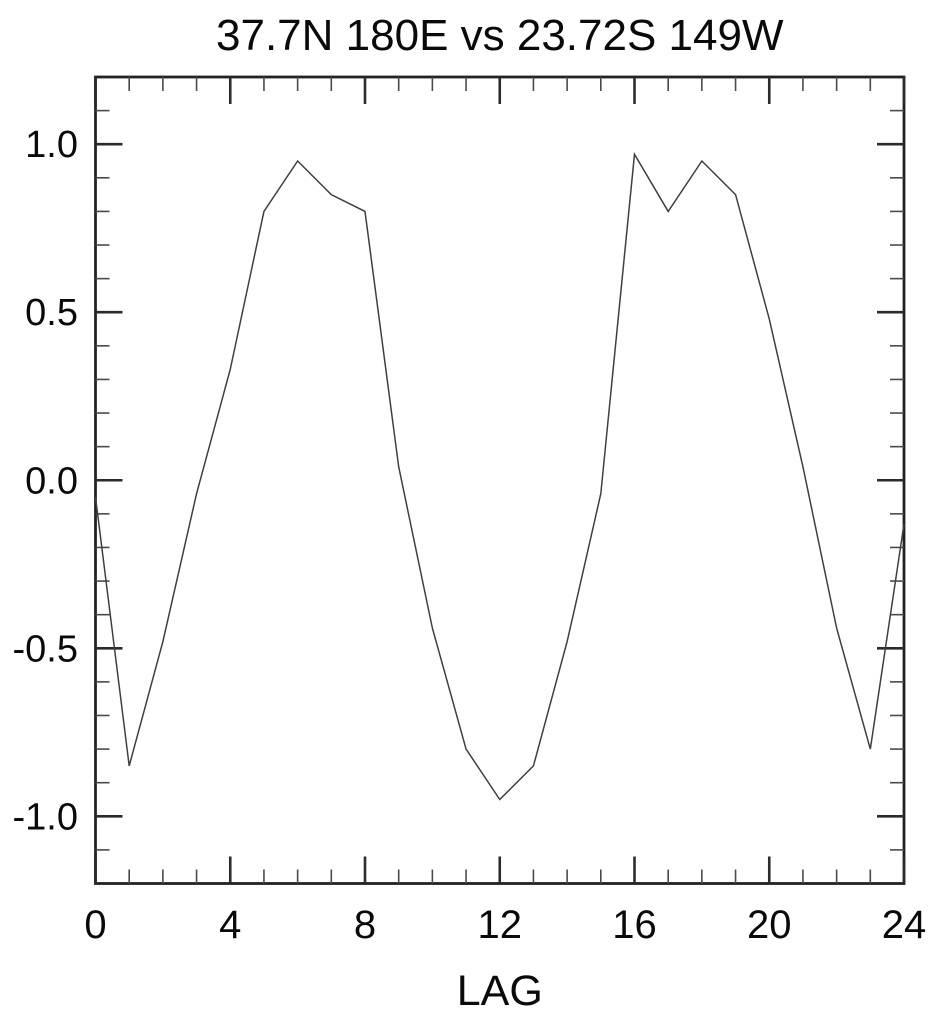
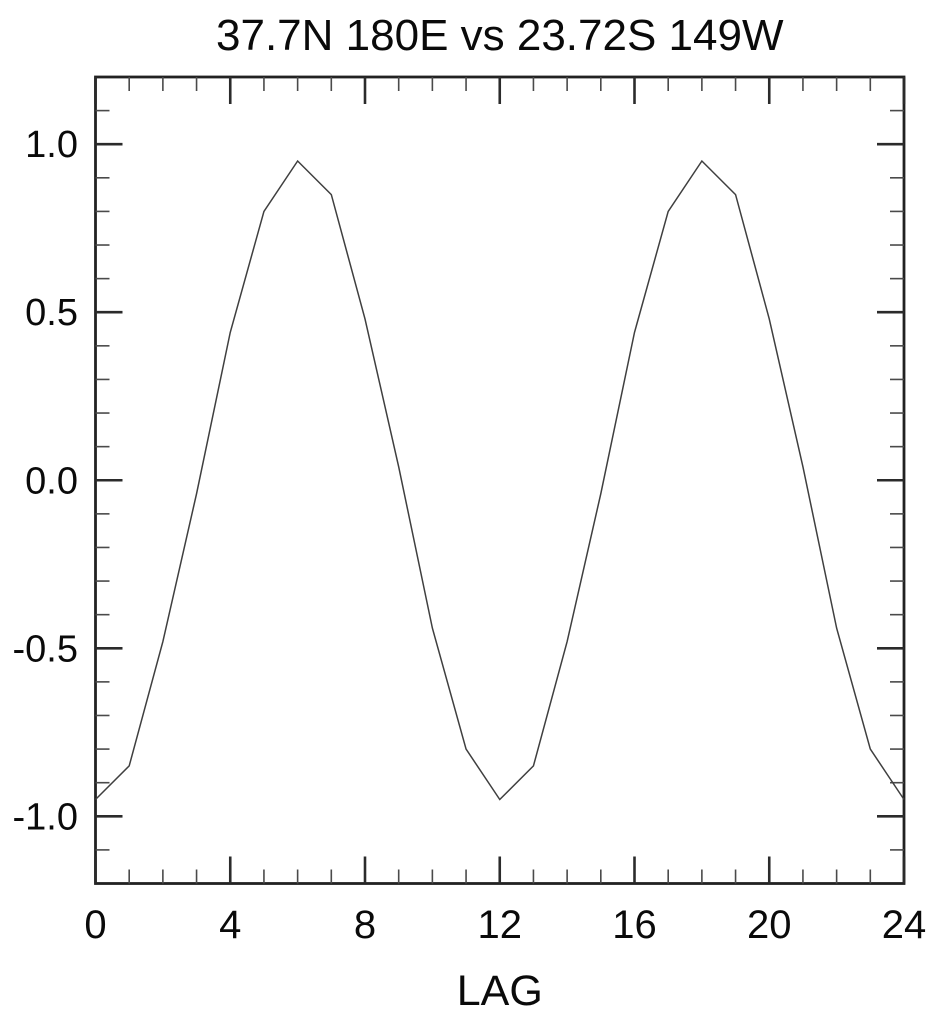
0: -0.05 -> -0.95
4: 0.33 -> 0.44
8: 0.80 -> 0.48
16: 0.97 -> 0.44
24: -0.13 -> -0.95
